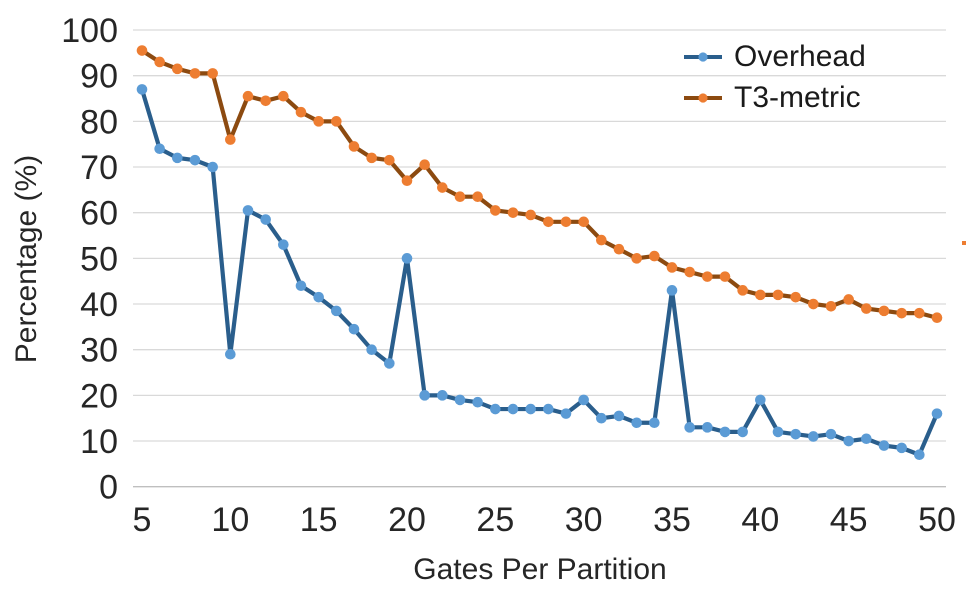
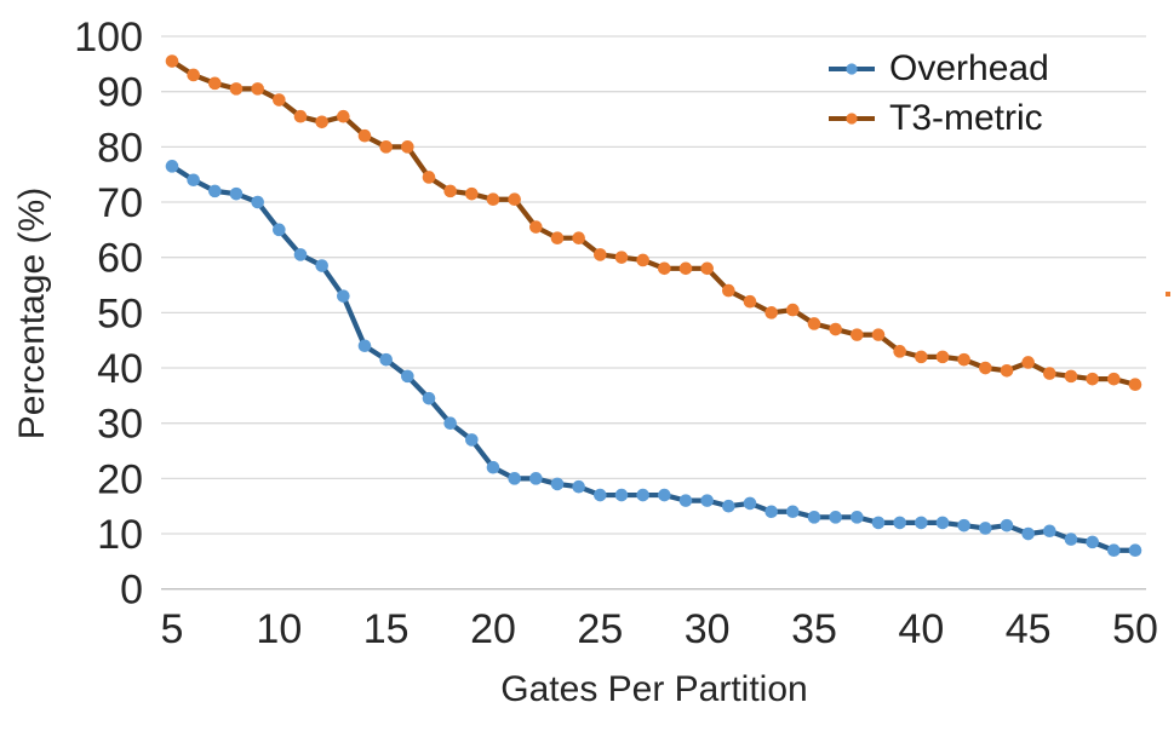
Overhead/5: 87 -> 76
Overhead/10: 29 -> 65
T3-metric/10: 76 -> 88
Overhead/20: 50 -> 22
T3-metric/20: 67 -> 70
Overhead/30: 19 -> 16
Overhead/35: 43 -> 13
Overhead/40: 19 -> 12
Overhead/50: 16 -> 7
